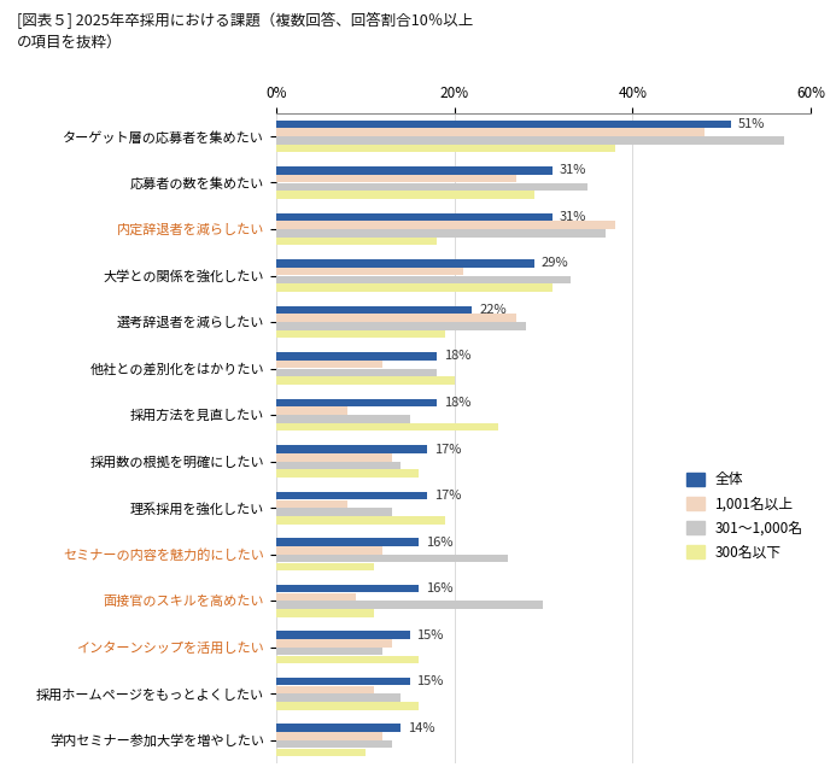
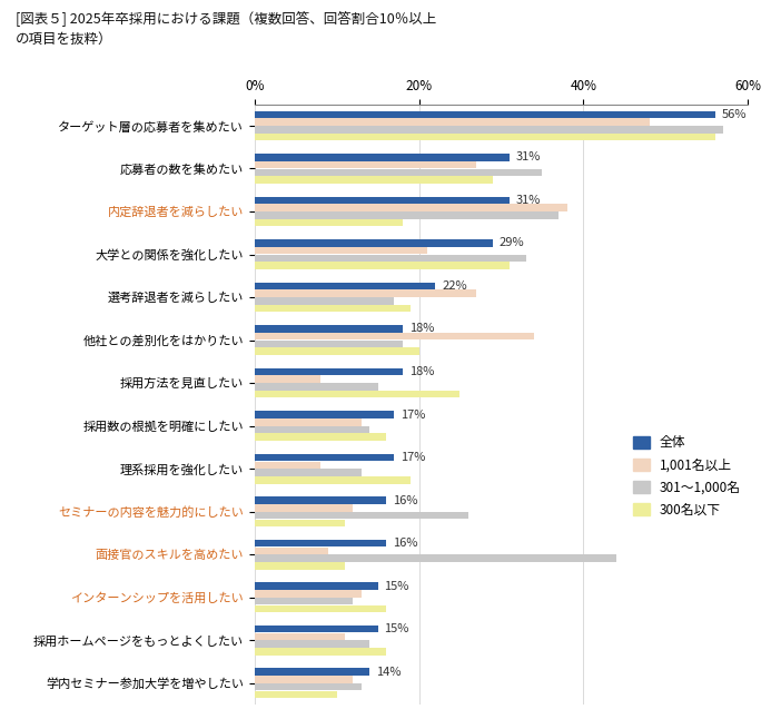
全体/ターゲット層の応募者を集めたい: 51% -> 56%
300名以下/ターゲット層の応募者を集めたい: 38% -> 56%
301〜1,000名/選考辞退者を減らしたい: 28% -> 17%
1,001名以上/他社との差別化をはかりたい: 12% -> 34%
301〜1,000名/面接官のスキルを高めたい: 30% -> 44%
